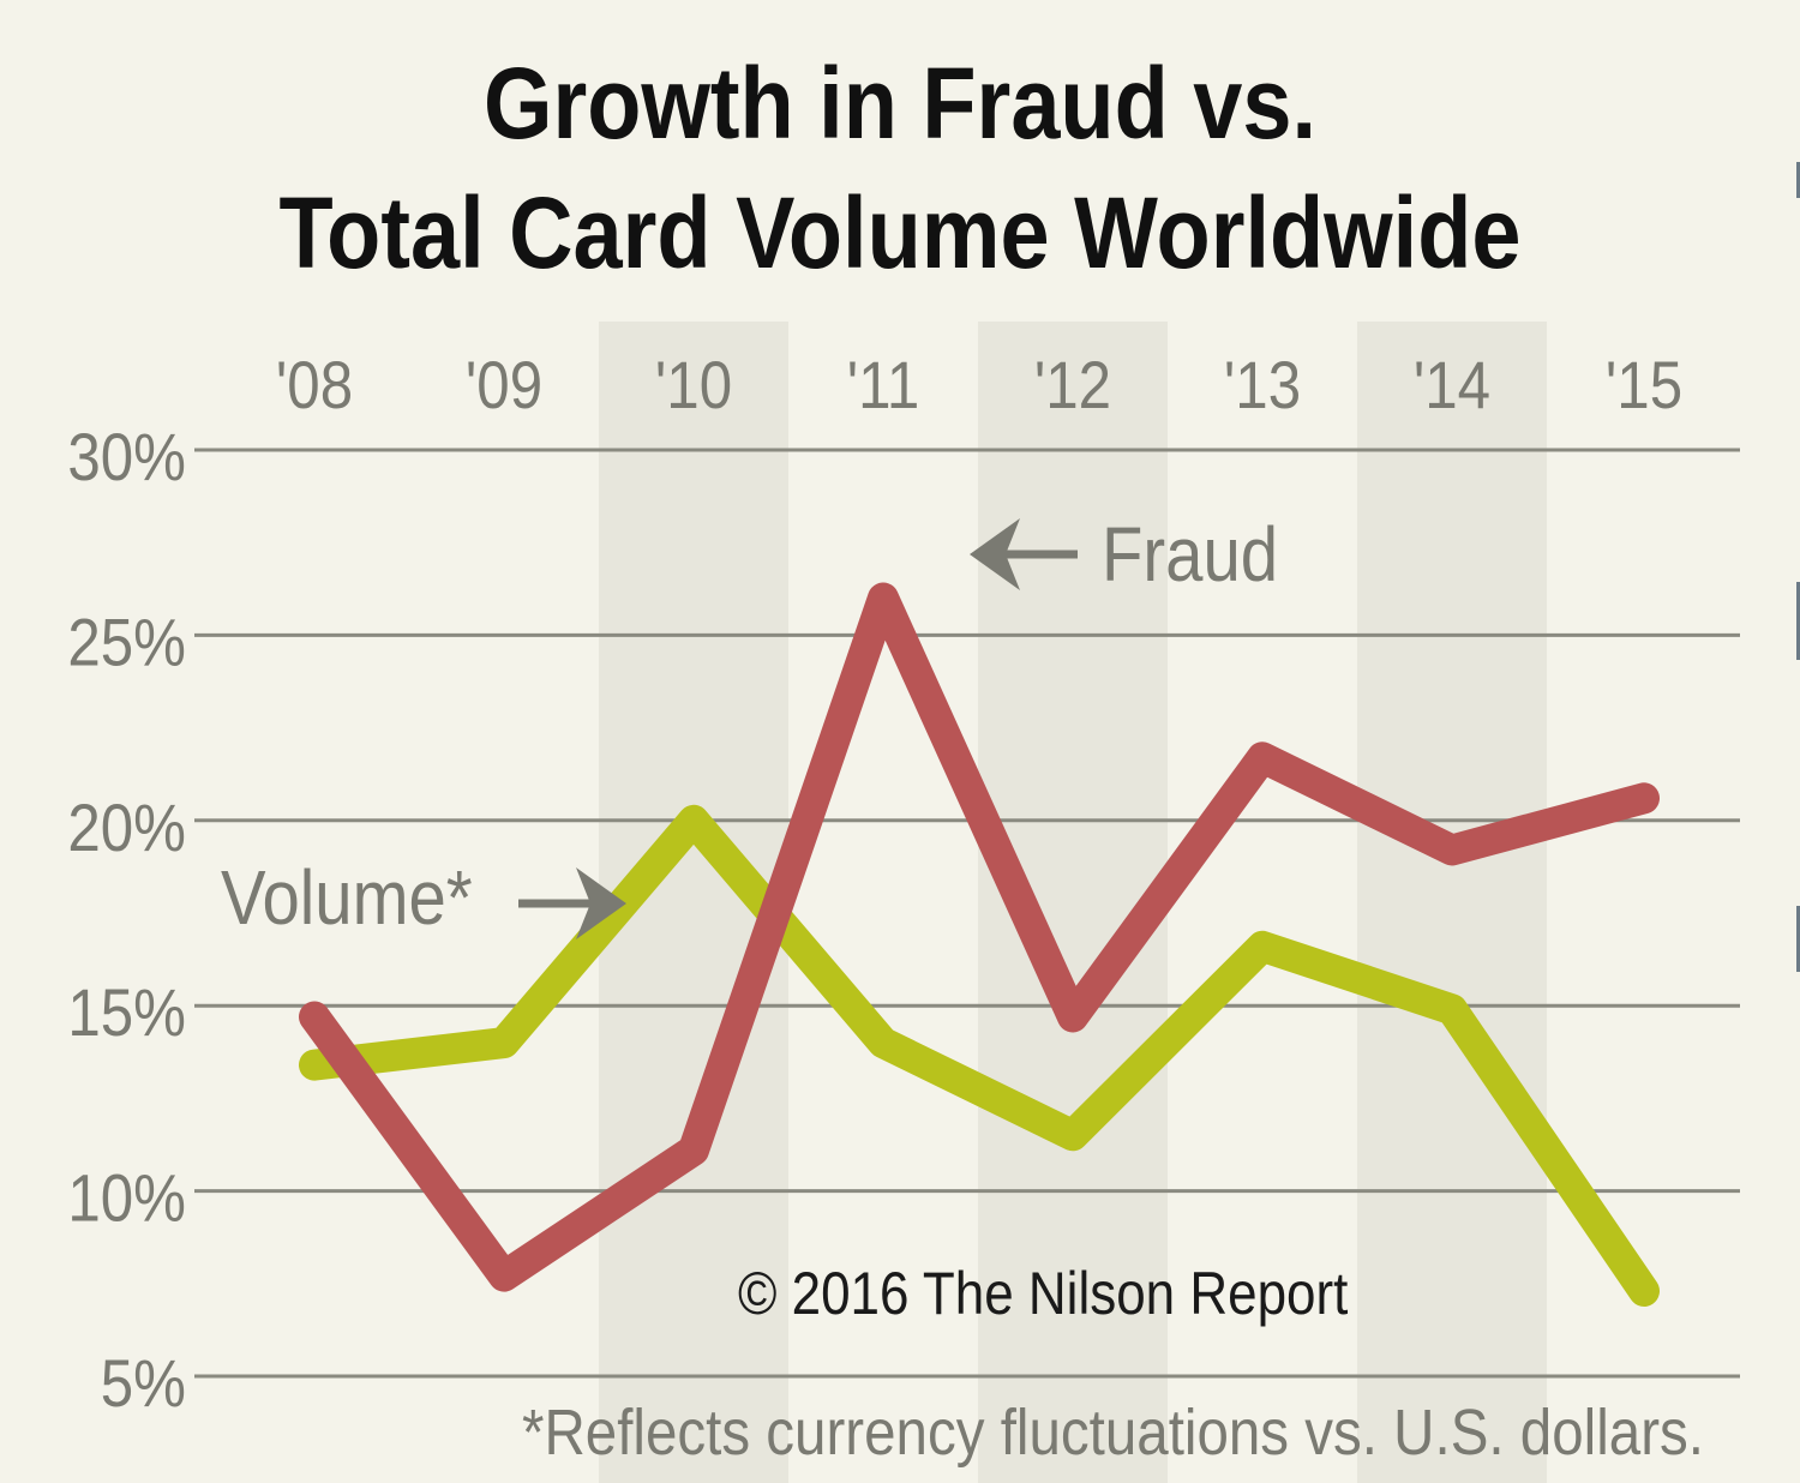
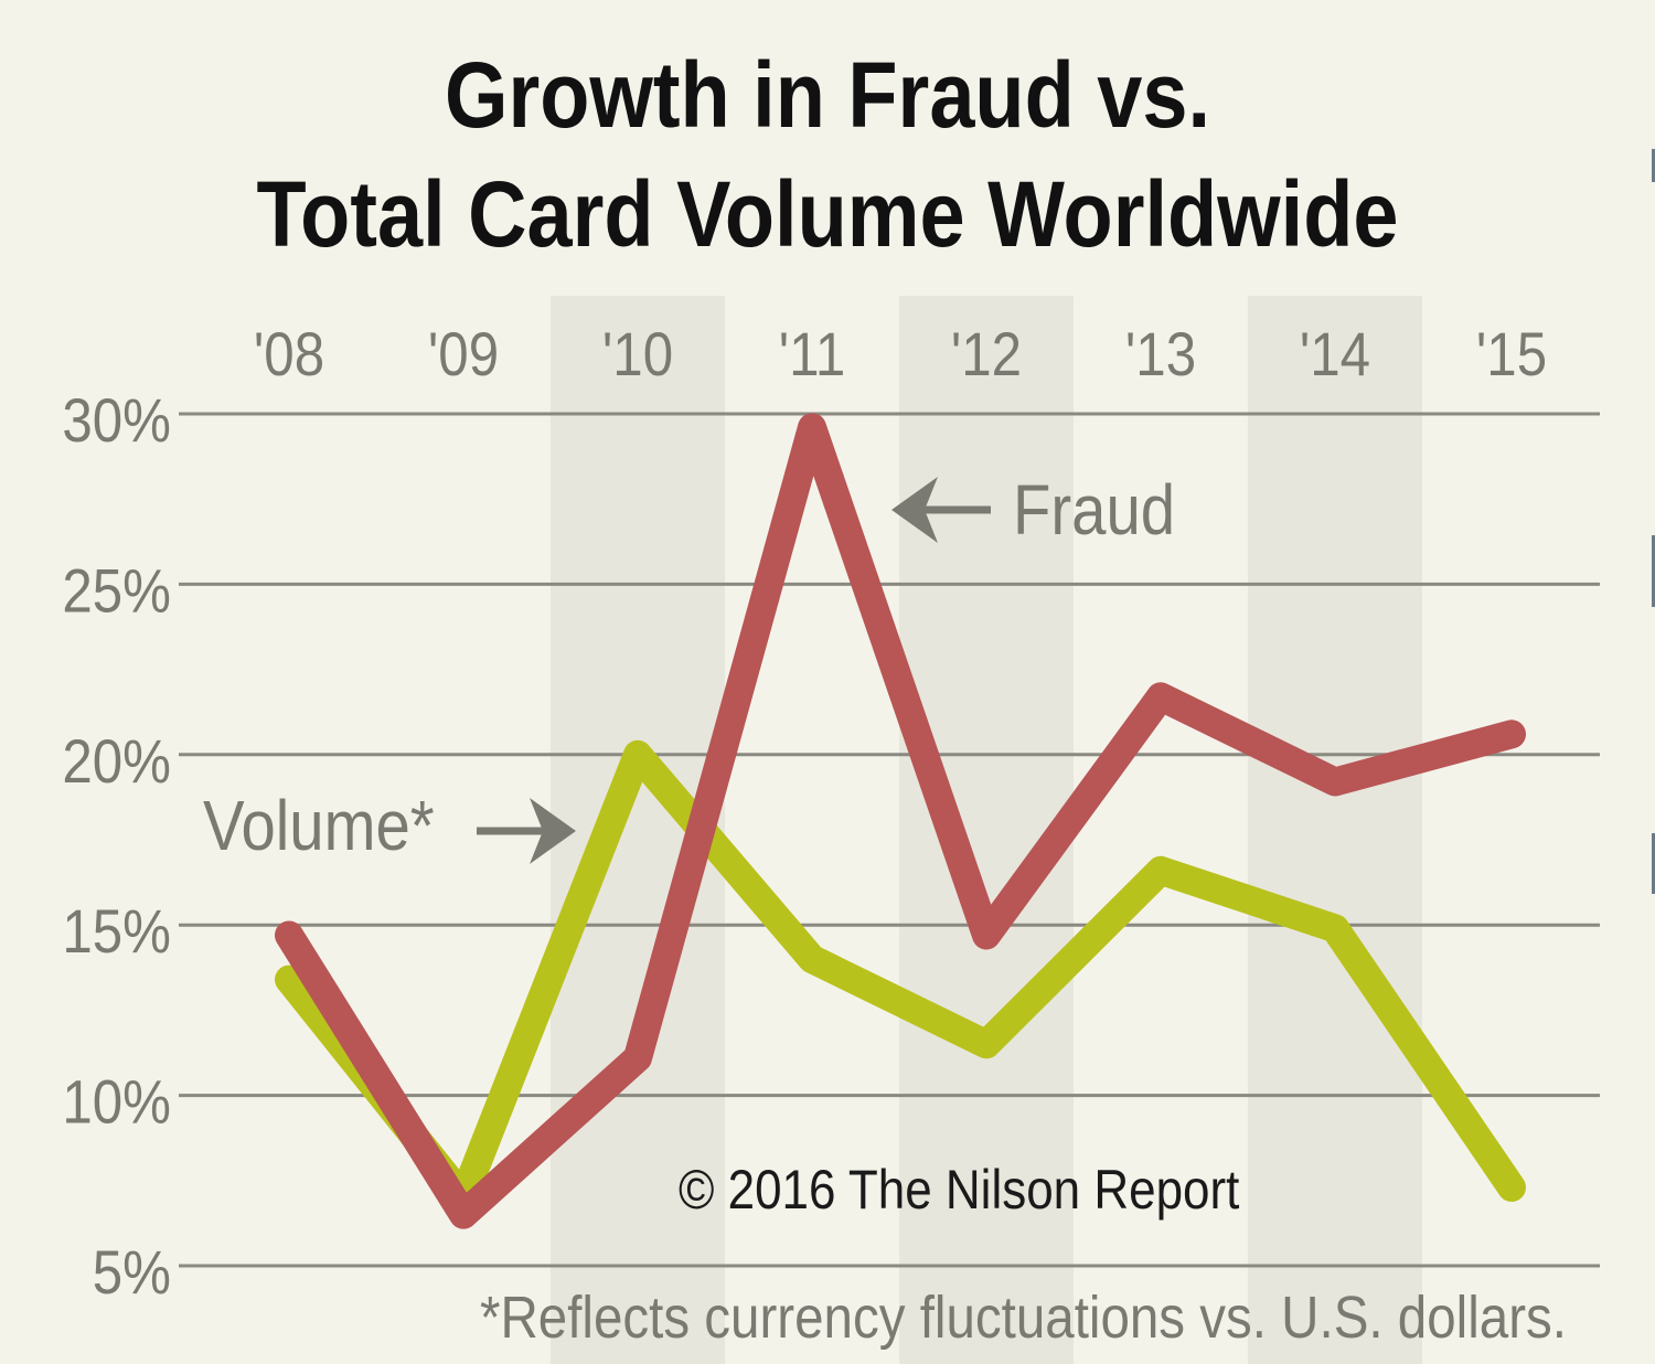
Fraud/'09: 7.7% -> 6.5%
Volume*/'09: 14.0% -> 7.0%
Fraud/'11: 26.0% -> 29.6%
